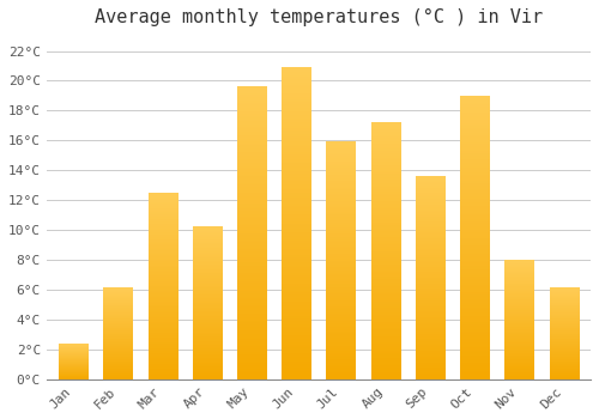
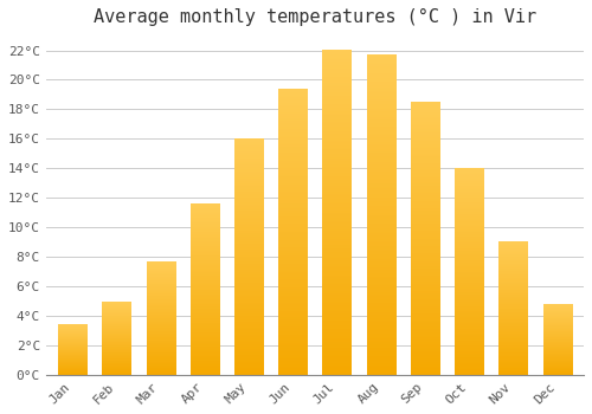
Jan: 2.4°C -> 3.4°C
Feb: 6.1°C -> 4.9°C
Mar: 12.5°C -> 7.7°C
Apr: 10.2°C -> 11.6°C
May: 19.6°C -> 16.0°C
Jun: 20.9°C -> 19.4°C
Jul: 15.9°C -> 22.0°C
Aug: 17.2°C -> 21.7°C
Sep: 13.6°C -> 18.5°C
Oct: 19.0°C -> 14.0°C
Nov: 8.0°C -> 9.0°C
Dec: 6.1°C -> 4.8°C
